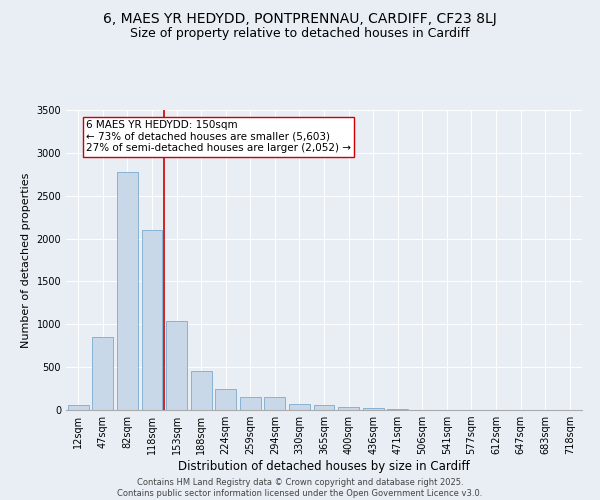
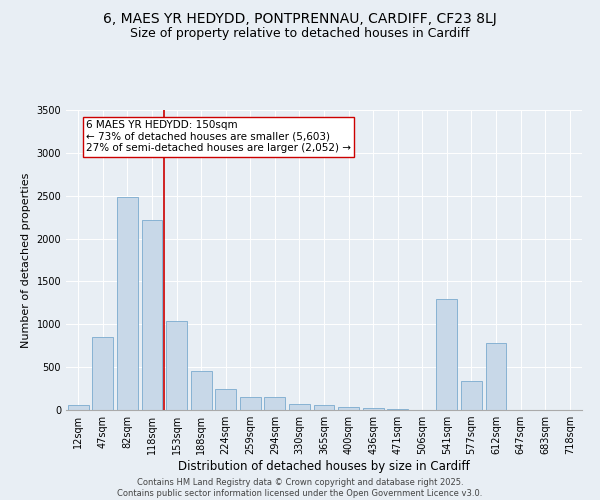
82sqm: 2780 -> 2480
118sqm: 2100 -> 2220
541sqm: 0 -> 1300
577sqm: 0 -> 340
612sqm: 0 -> 780
